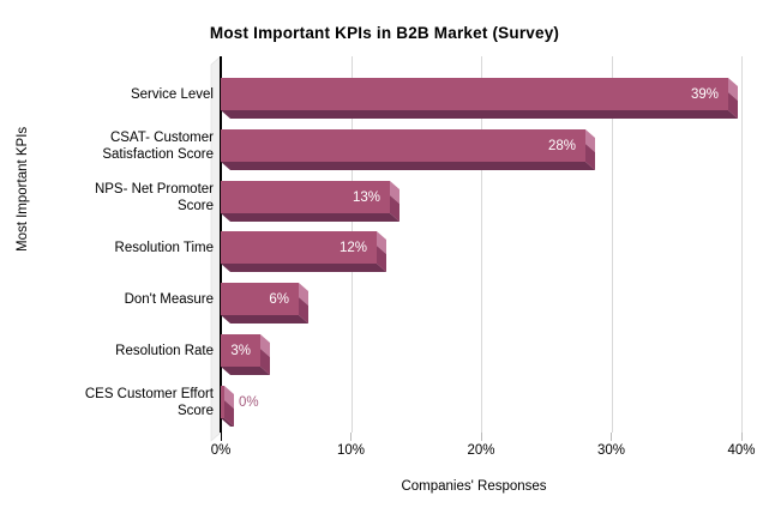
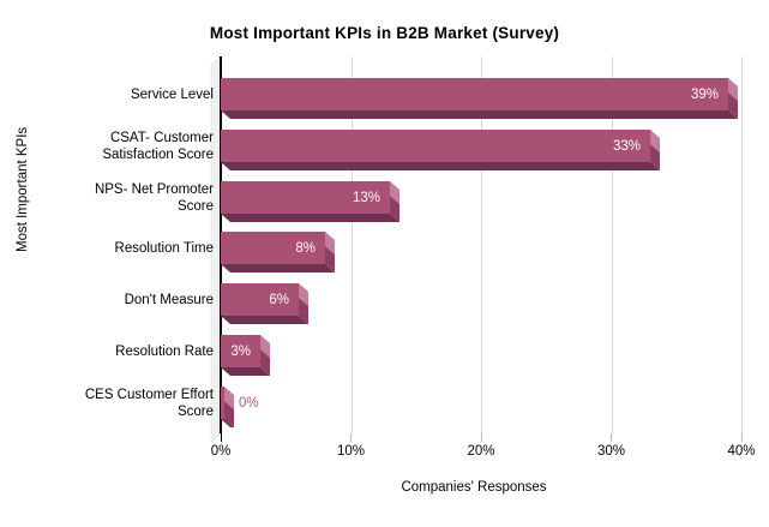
CSAT- Customer Satisfaction Score: 28% -> 33%
Resolution Time: 12% -> 8%
